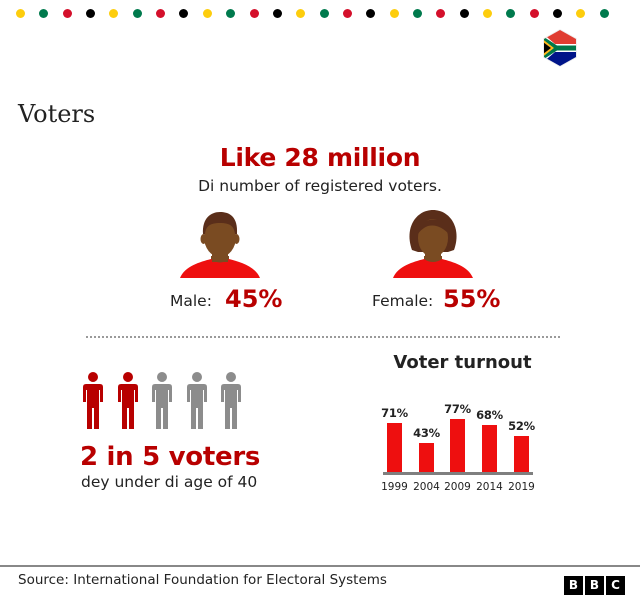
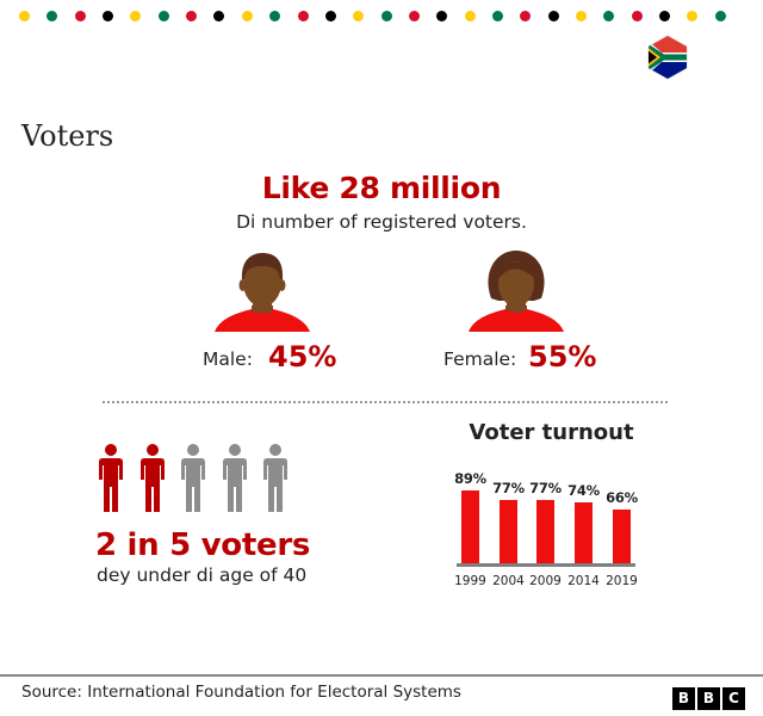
1999: 71% -> 89%
2004: 43% -> 77%
2014: 68% -> 74%
2019: 52% -> 66%
